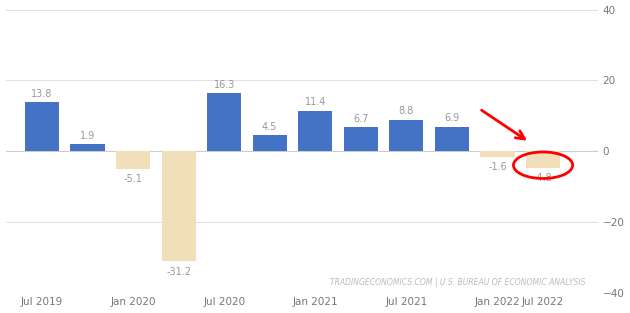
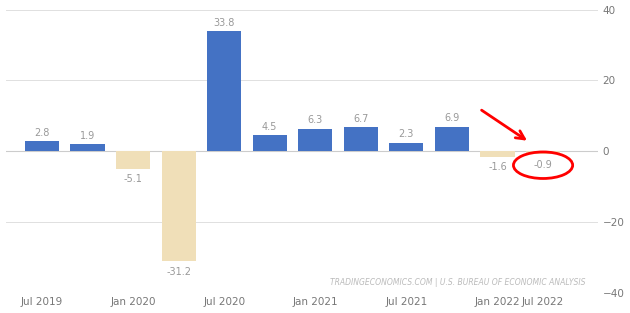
Jul 2019: 13.8 -> 2.8
Jul 2020: 16.3 -> 33.8
Jan 2021: 11.4 -> 6.3
Jul 2021: 8.8 -> 2.3
Jul 2022: -4.8 -> -0.9
